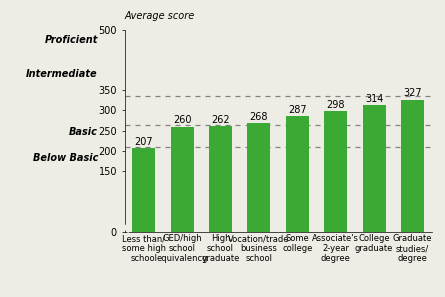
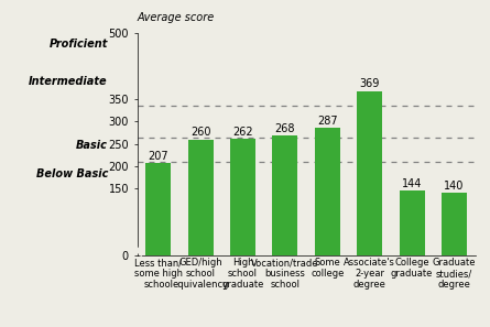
Associate's 2-year degree: 298 -> 369
College graduate: 314 -> 144
Graduate studies/ degree: 327 -> 140
